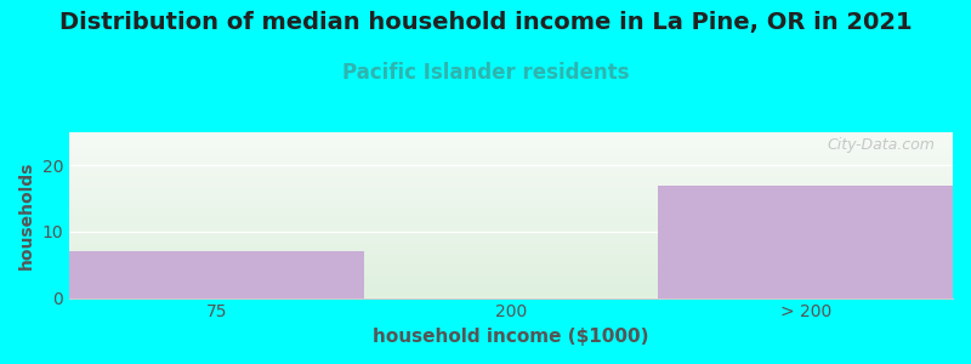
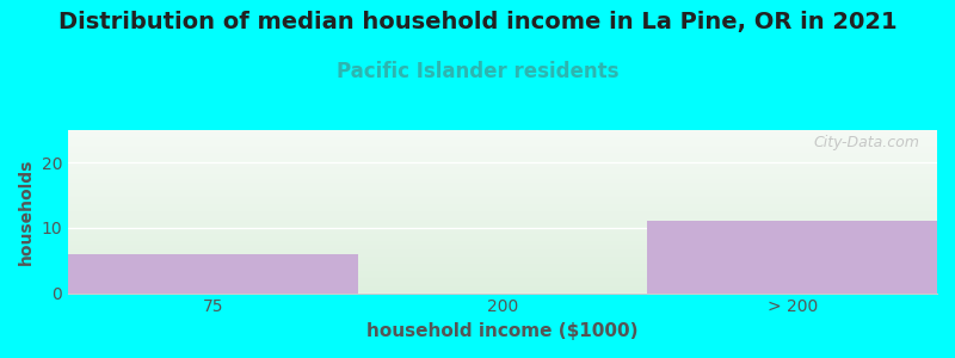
75: 7 -> 6
> 200: 17 -> 11
